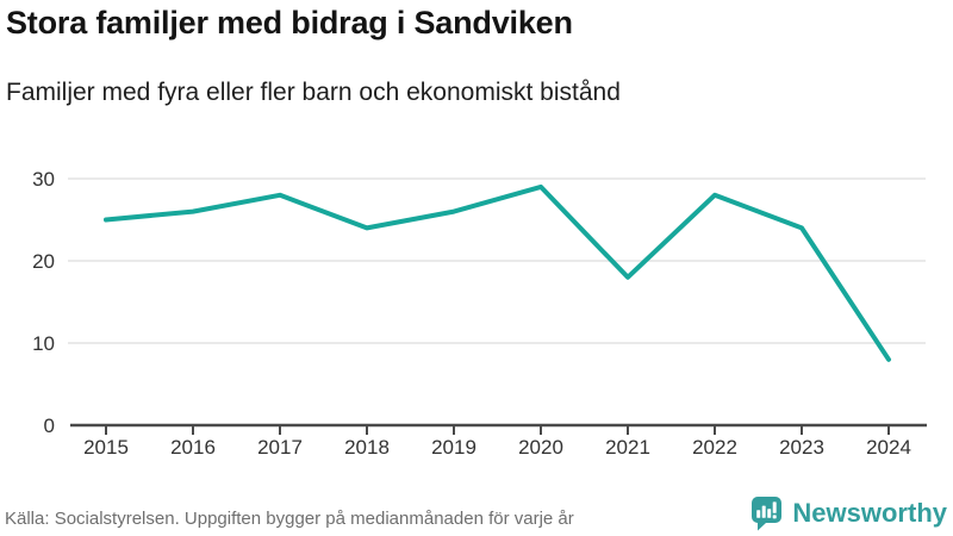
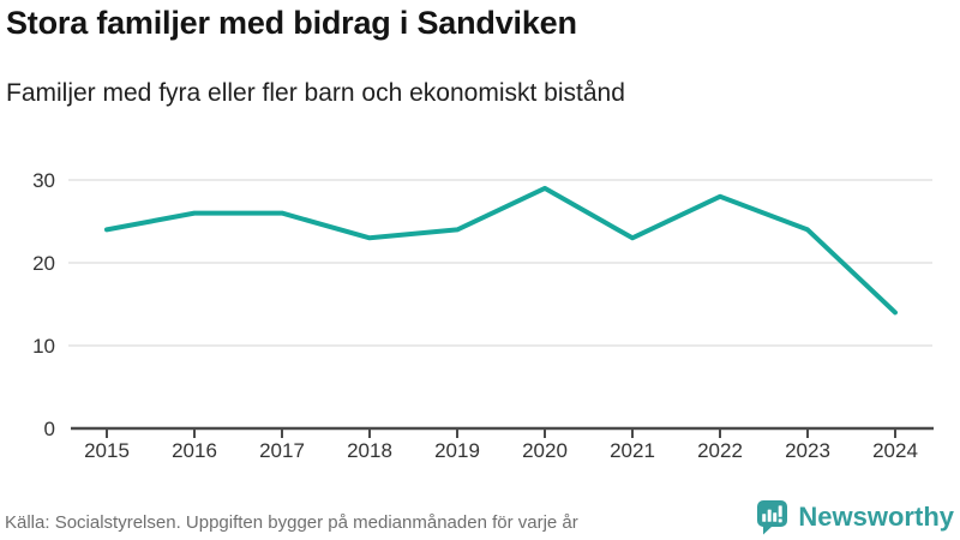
2015: 25 -> 24
2017: 28 -> 26
2018: 24 -> 23
2019: 26 -> 24
2021: 18 -> 23
2024: 8 -> 14
